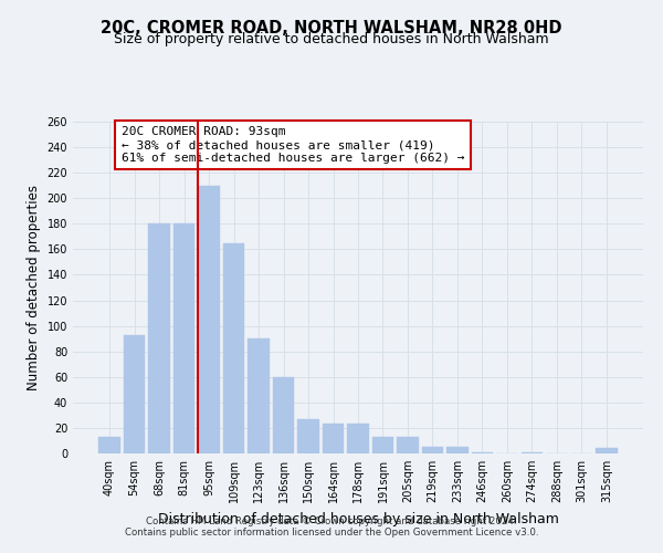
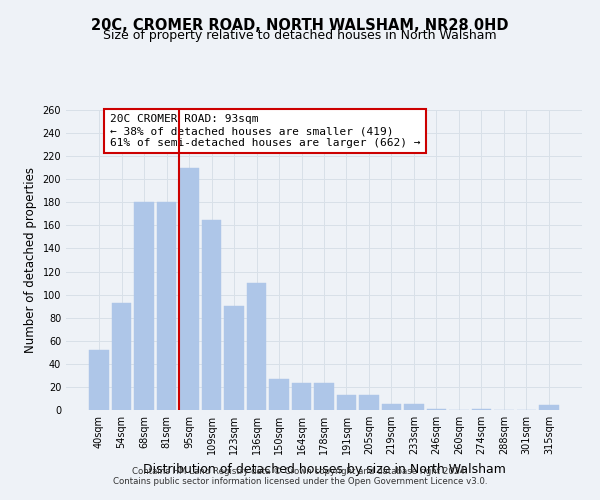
40sqm: 13 -> 52
136sqm: 60 -> 110
